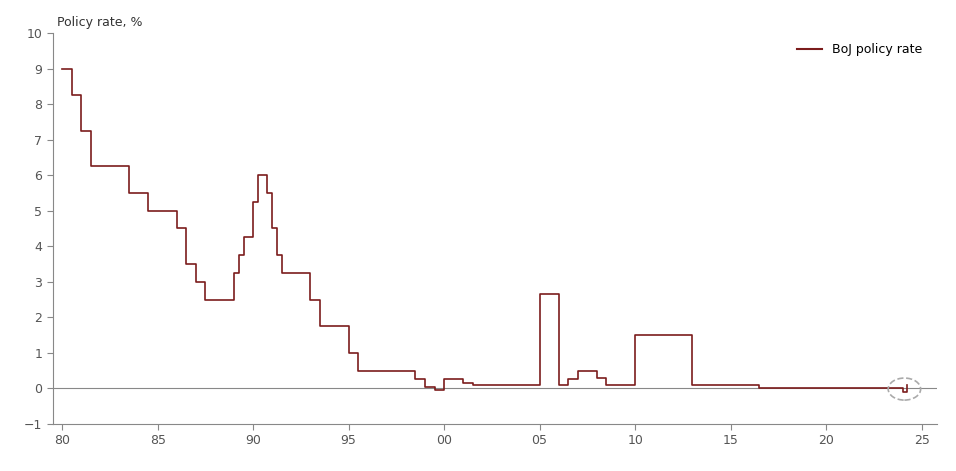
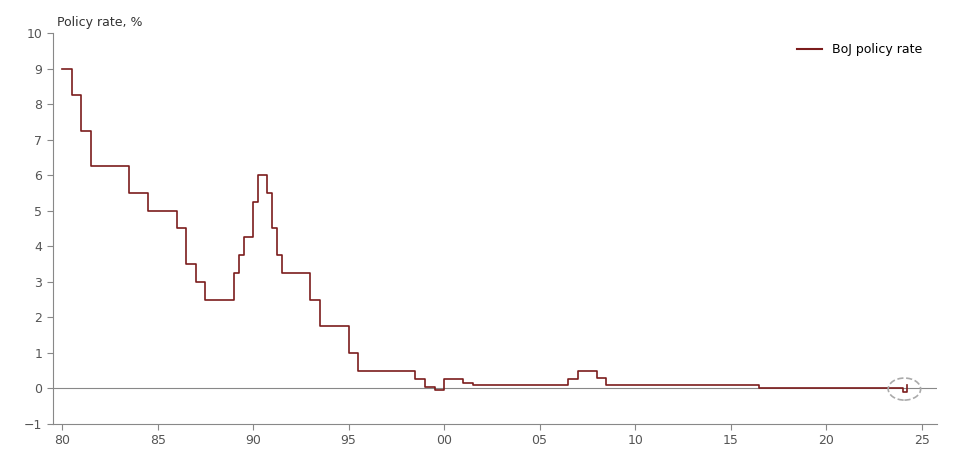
05: 2.65 -> 0.10
10: 1.50 -> 0.10
